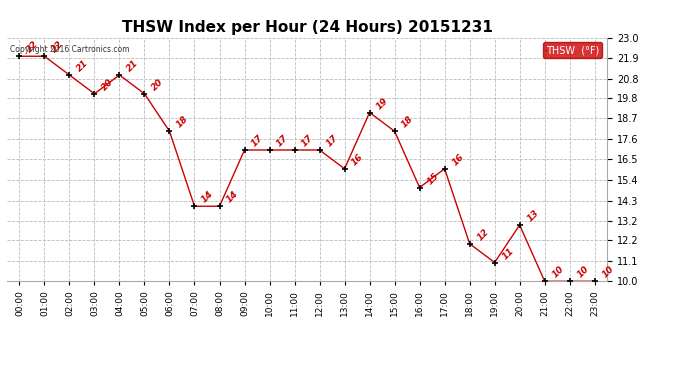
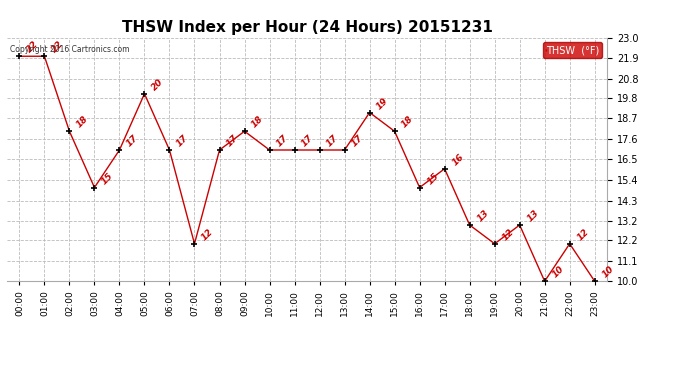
02:00: 21 -> 18
03:00: 20 -> 15
04:00: 21 -> 17
06:00: 18 -> 17
07:00: 14 -> 12
08:00: 14 -> 17
09:00: 17 -> 18
13:00: 16 -> 17
18:00: 12 -> 13
19:00: 11 -> 12
22:00: 10 -> 12
